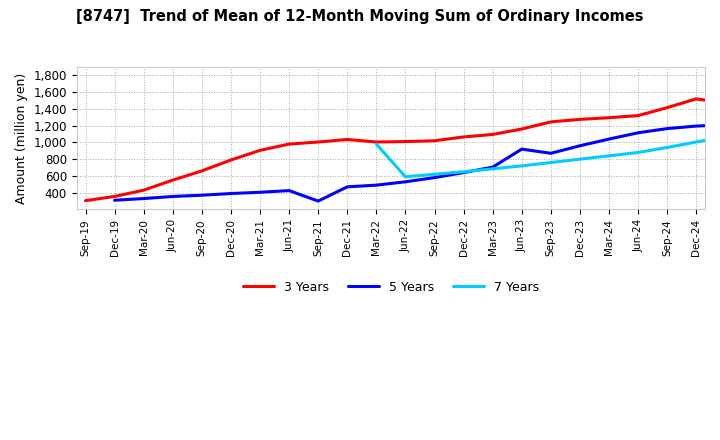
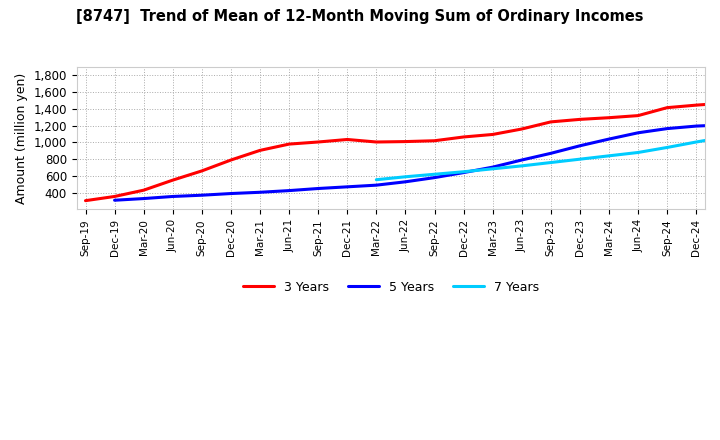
5 Years/Sep-21: 300 -> 450
7 Years/Mar-22: 980 -> 560
5 Years/Jun-23: 920 -> 790
3 Years/Dec-24: 1,520 -> 1,440
